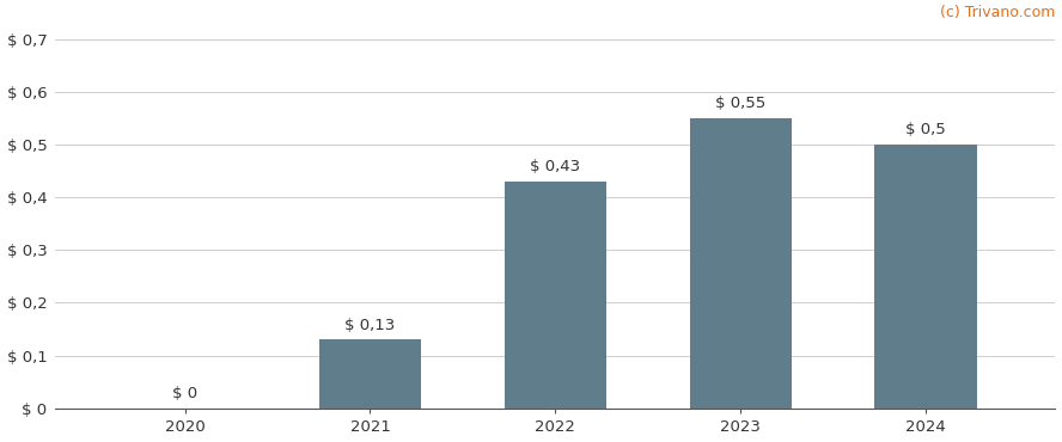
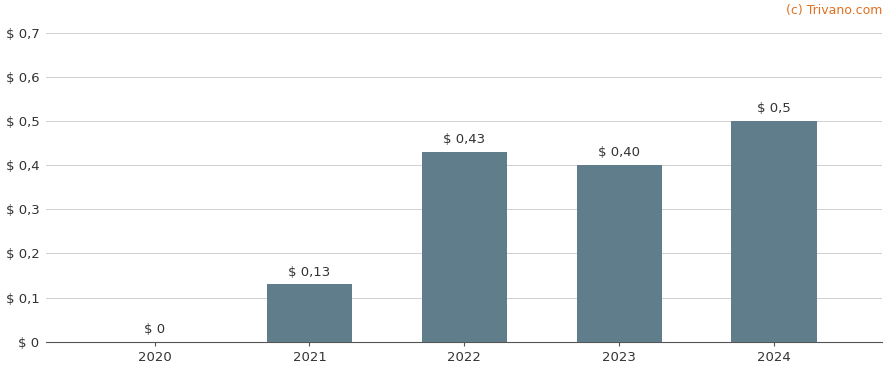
2023: 0,55 -> 0,40
